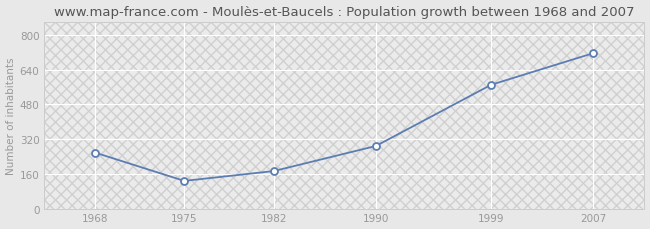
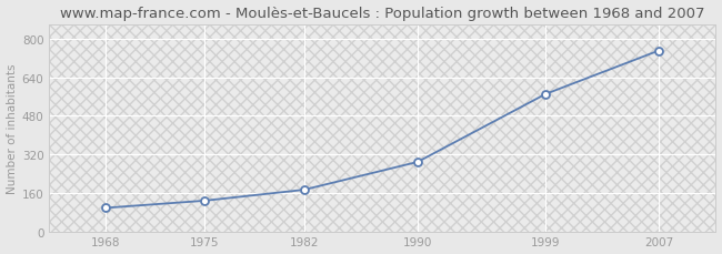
1968: 260 -> 100
2007: 715 -> 750
